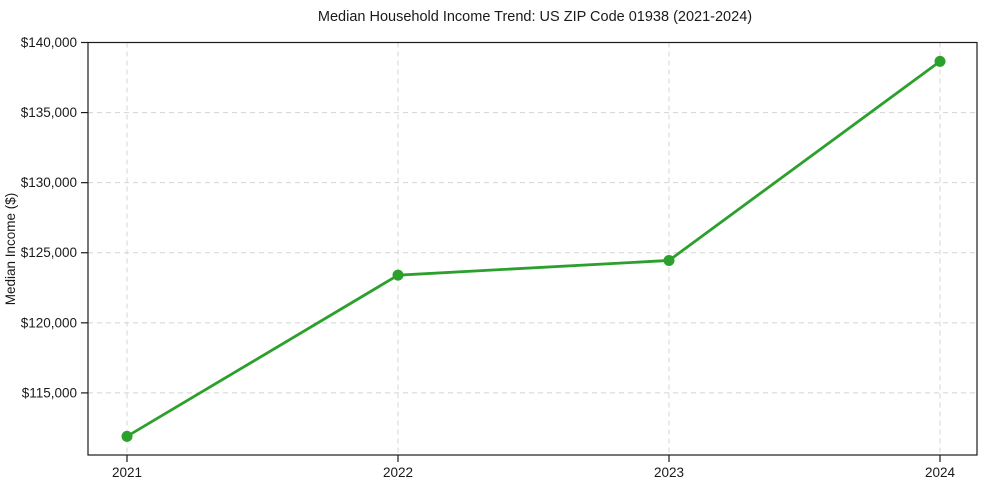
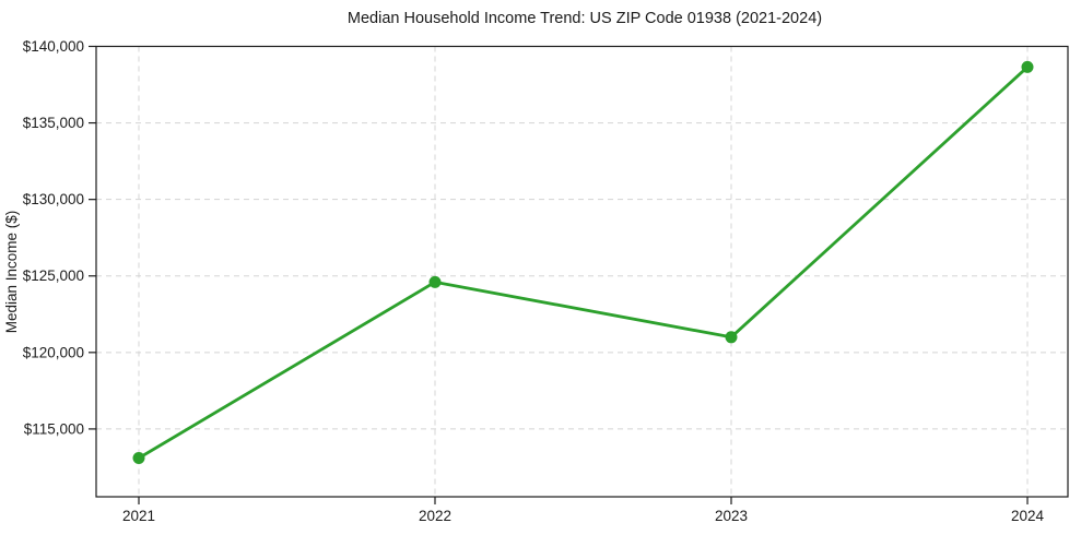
2021: $111900 -> $113100
2022: $123400 -> $124600
2023: $124400 -> $121000
